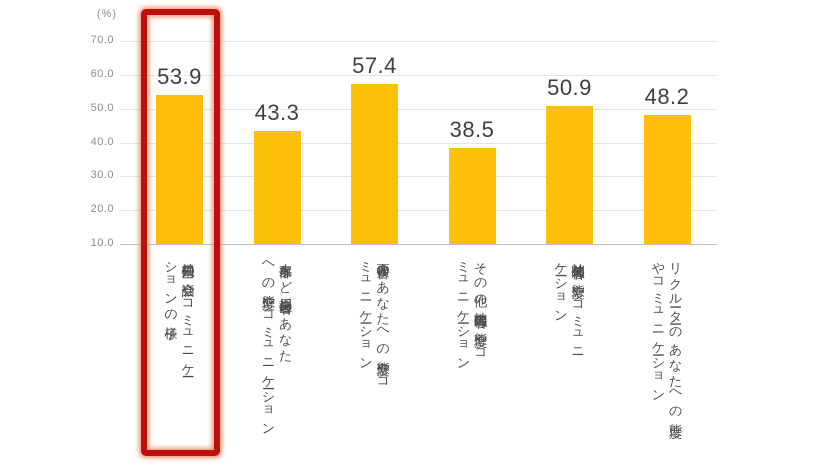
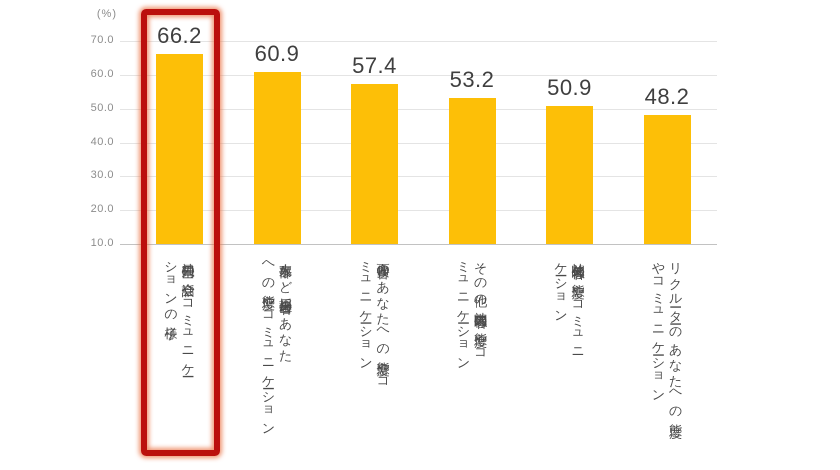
社員同士の会話やコミュニケー ションの様子: 53.9 -> 66.2
人事部など採用担当者のあなた への態度やコミュニケーション: 43.3 -> 60.9
その他の社内関係者の態度やコ ミュニケーション: 38.5 -> 53.2
